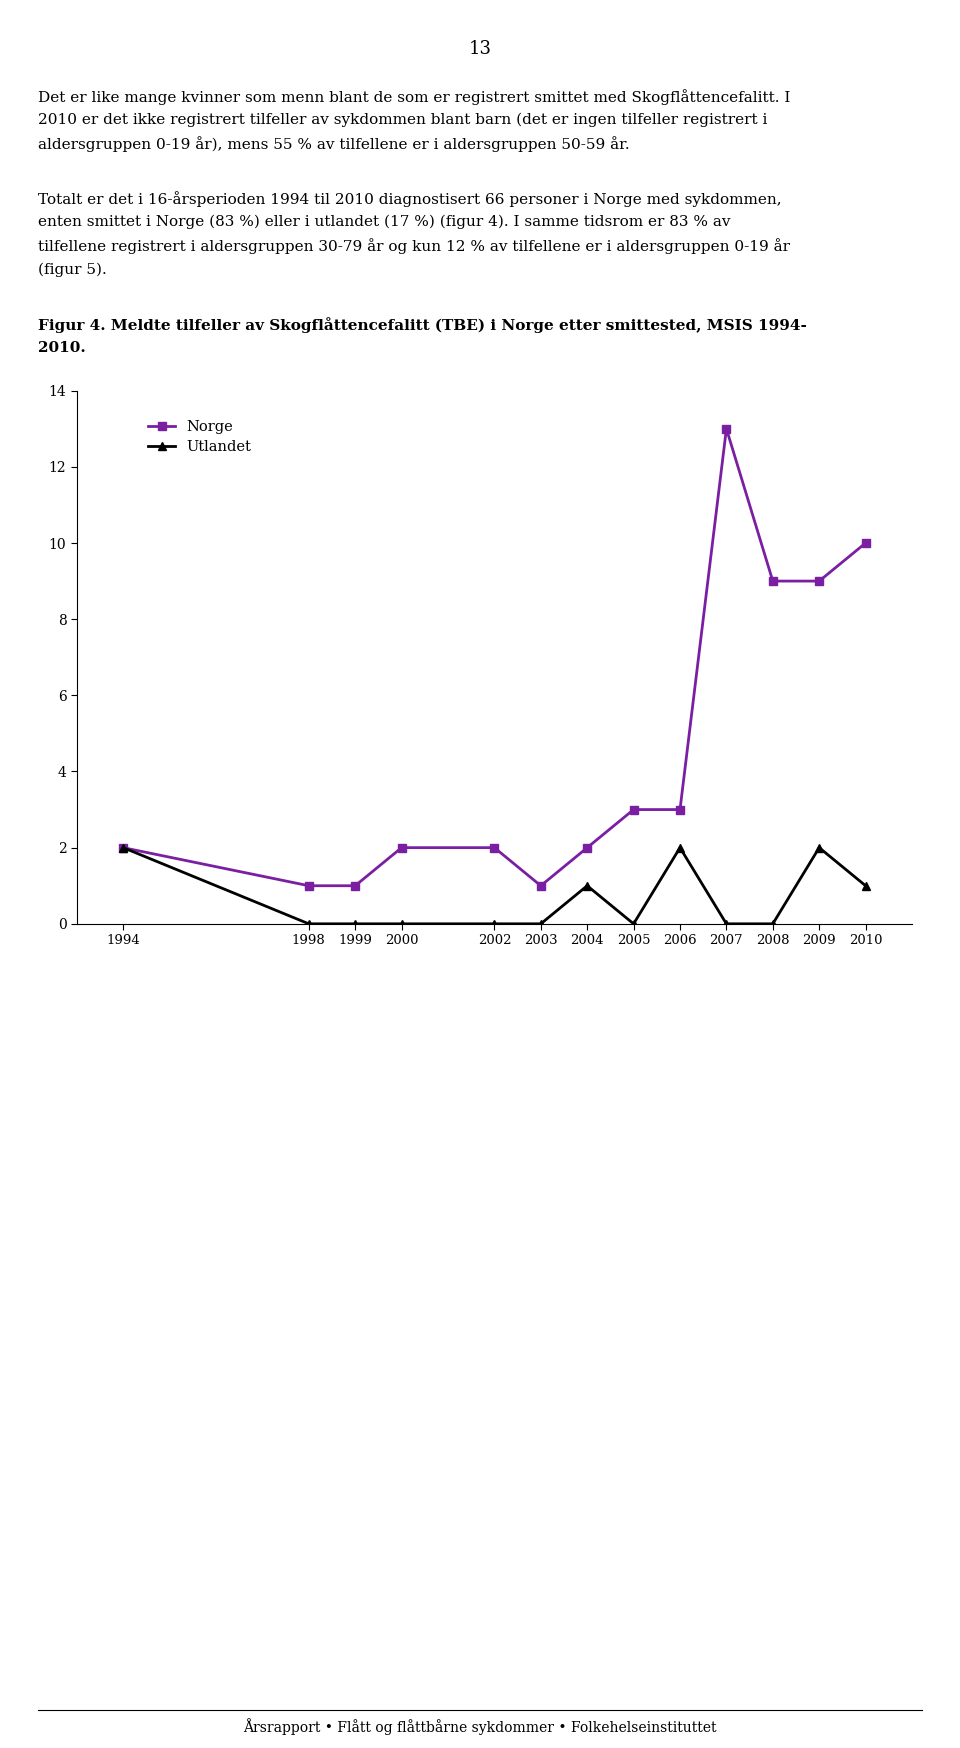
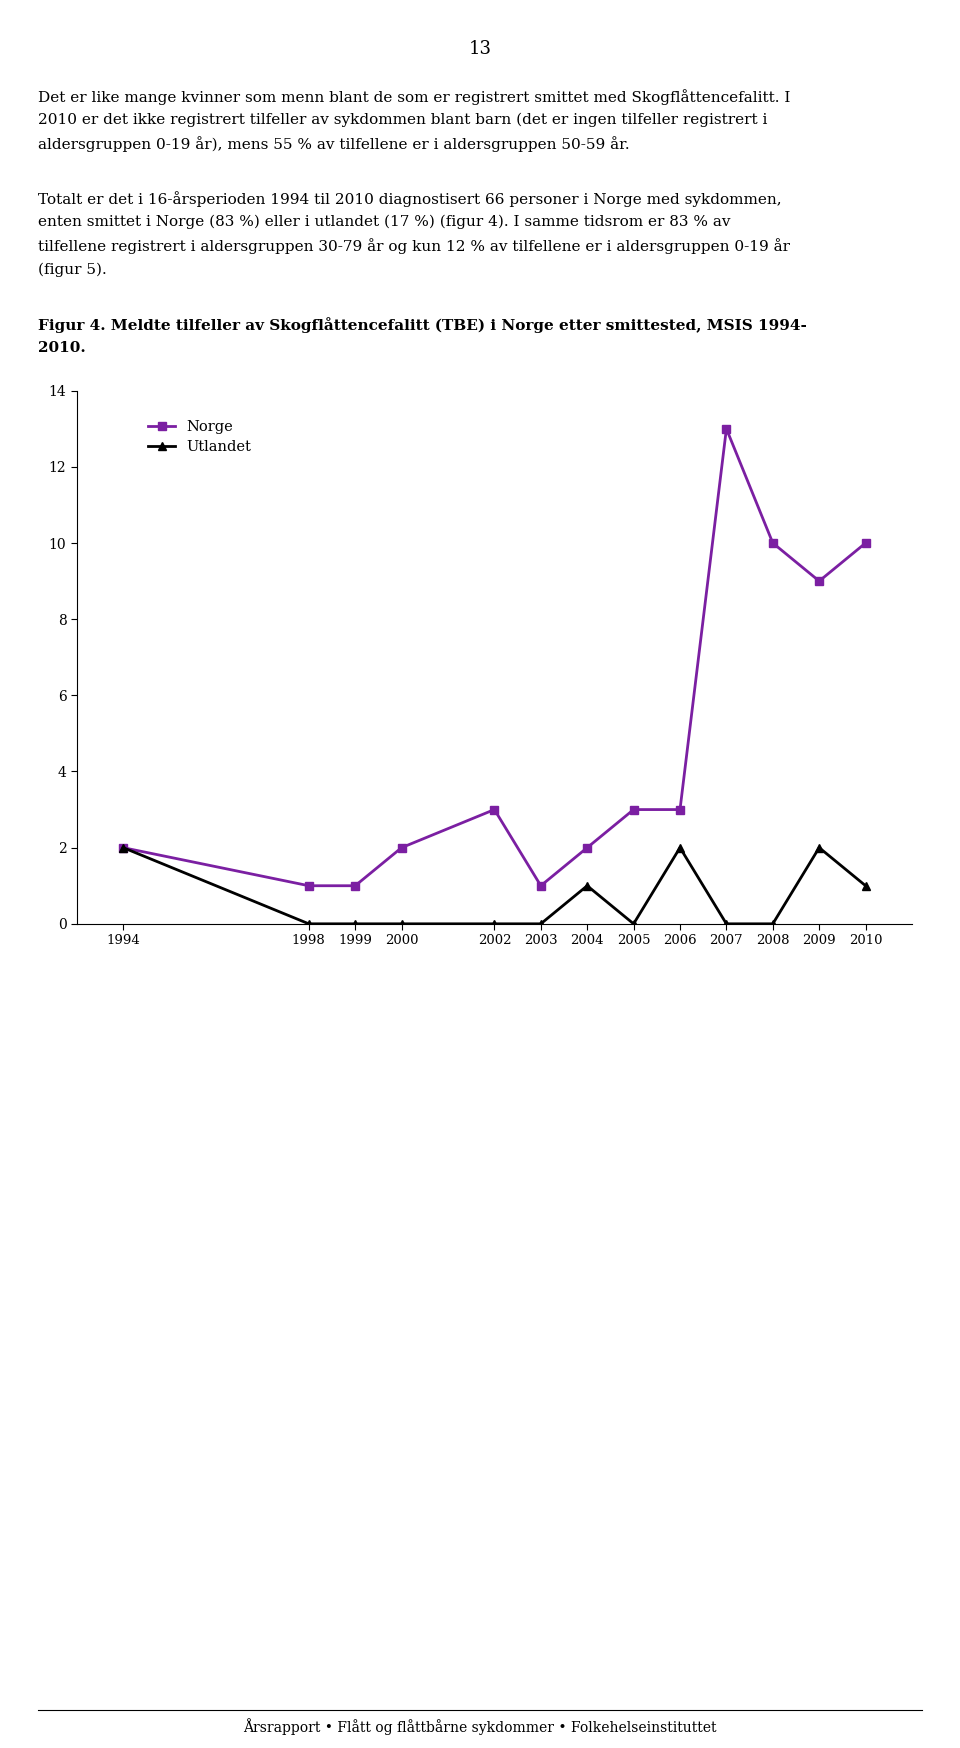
Norge/2002: 2 -> 3
Norge/2008: 9 -> 10
